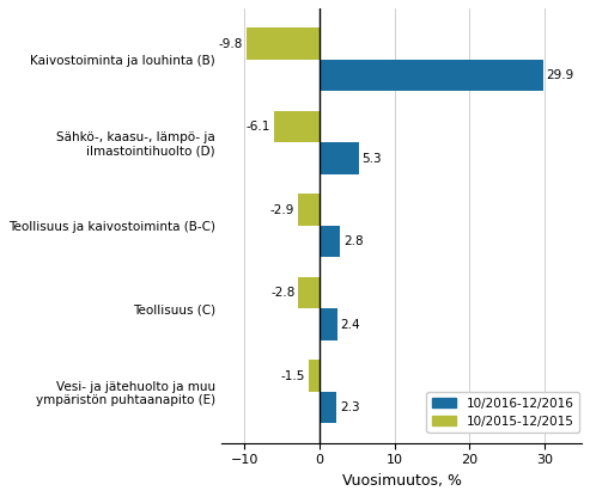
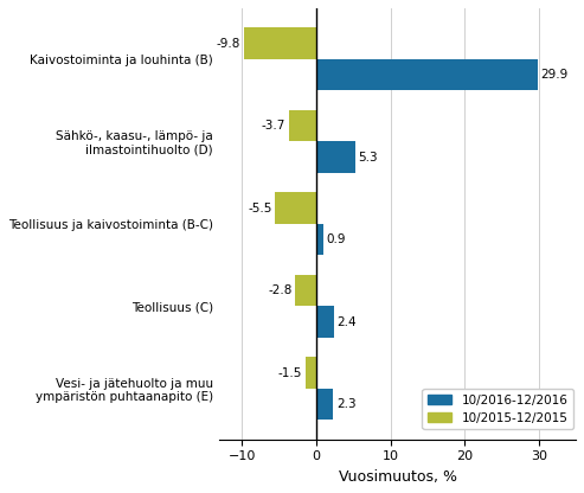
10/2015-12/2015/Sähkö-, kaasu-, lämpö- ja ilmastointihuolto (D): -6.1 -> -3.7
10/2015-12/2015/Teollisuus ja kaivostoiminta (B-C): -2.9 -> -5.5
10/2016-12/2016/Teollisuus ja kaivostoiminta (B-C): 2.8 -> 0.9
